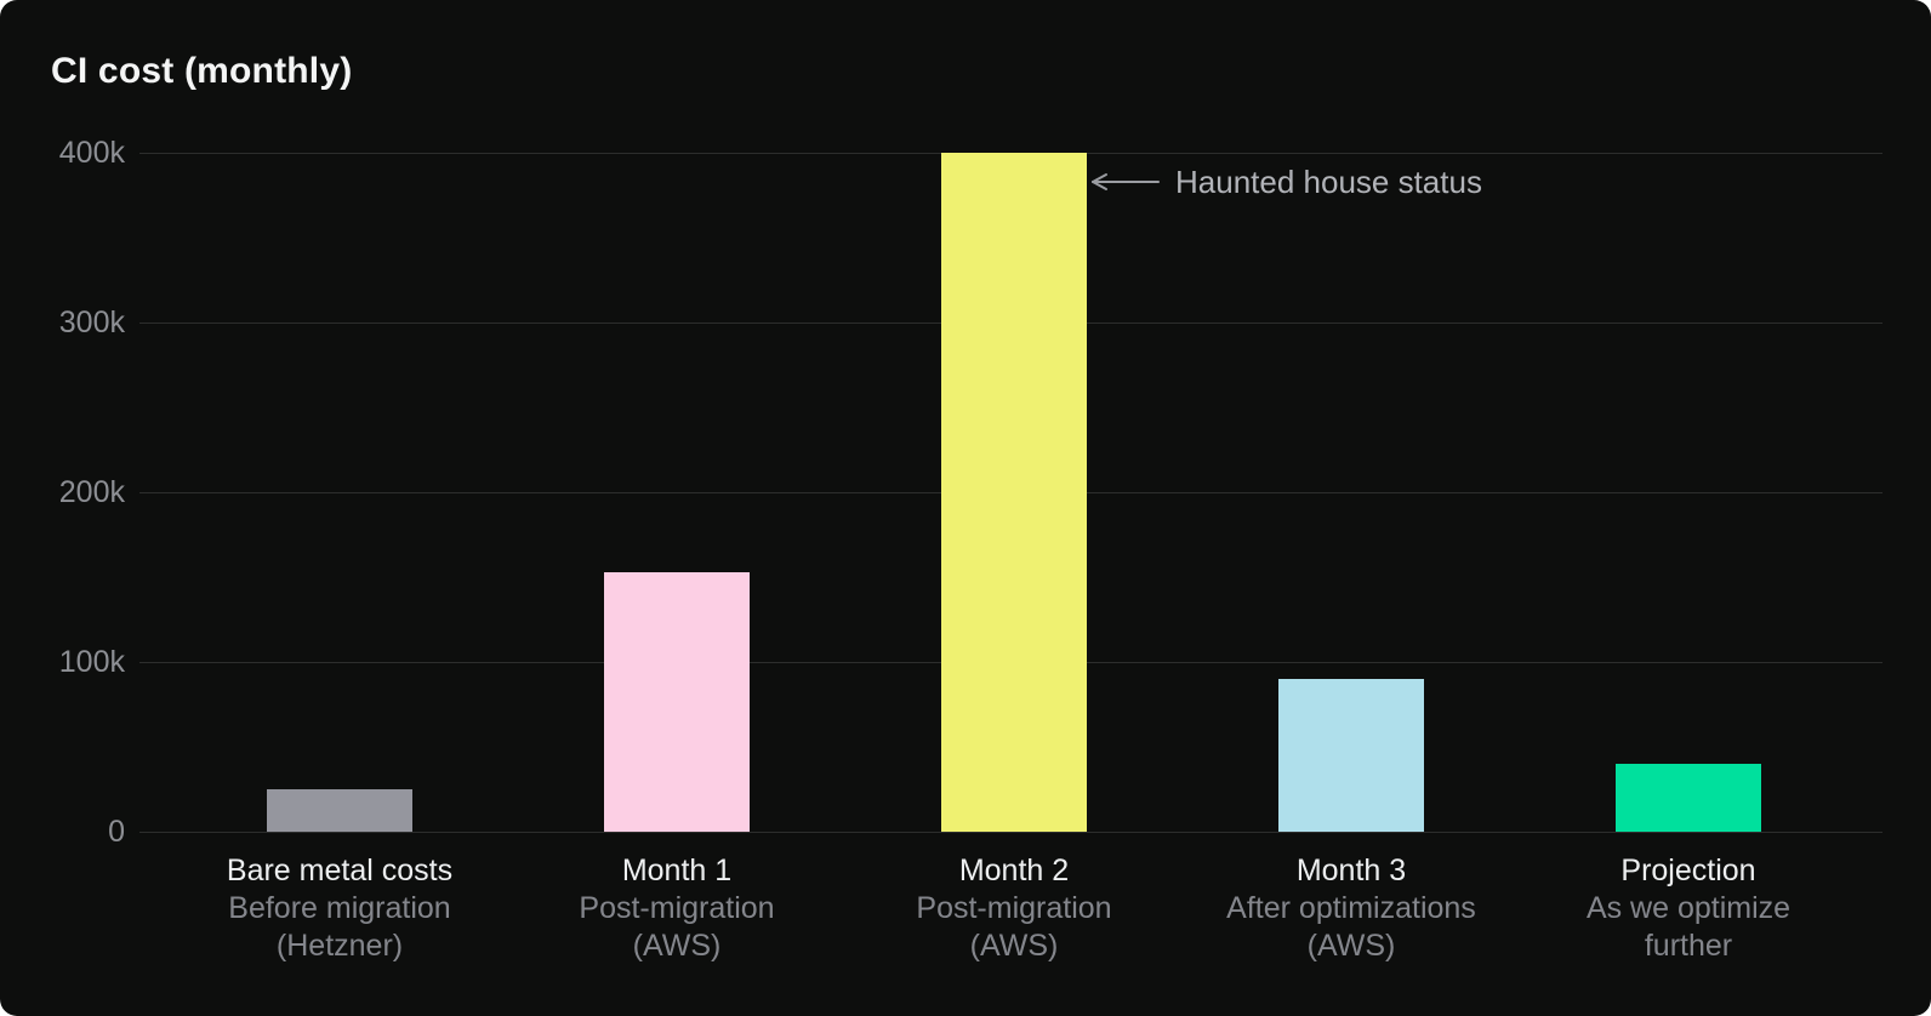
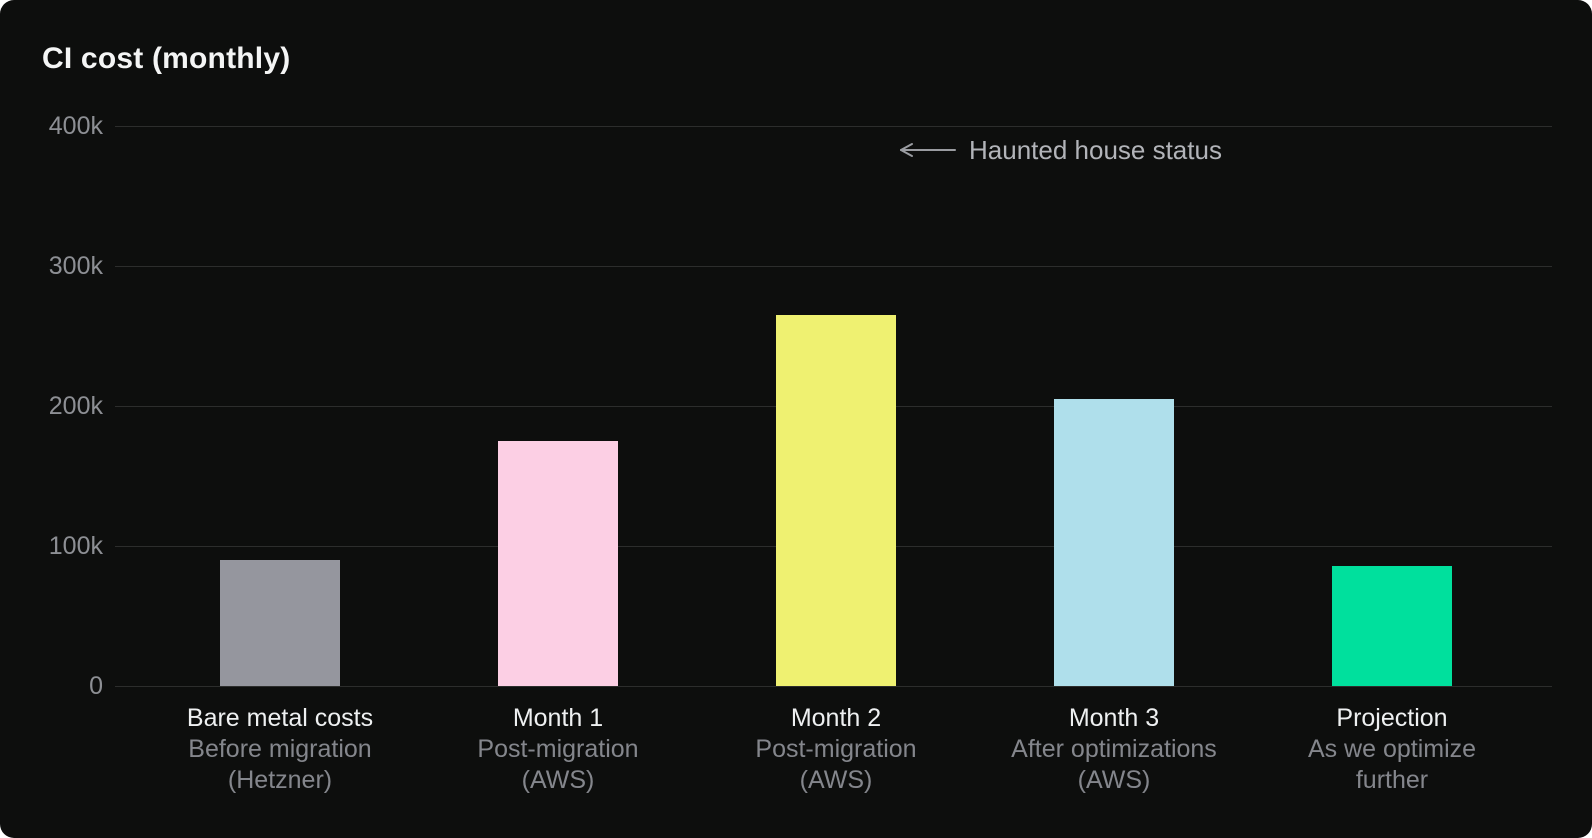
Bare metal costs: 25k -> 90k
Month 1: 153k -> 175k
Month 2: 400k -> 265k
Month 3: 90k -> 205k
Projection: 40k -> 86k
